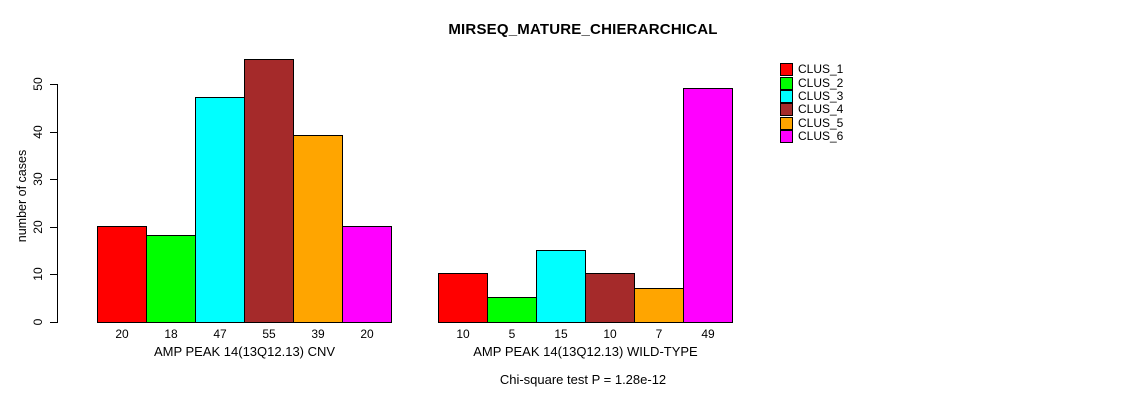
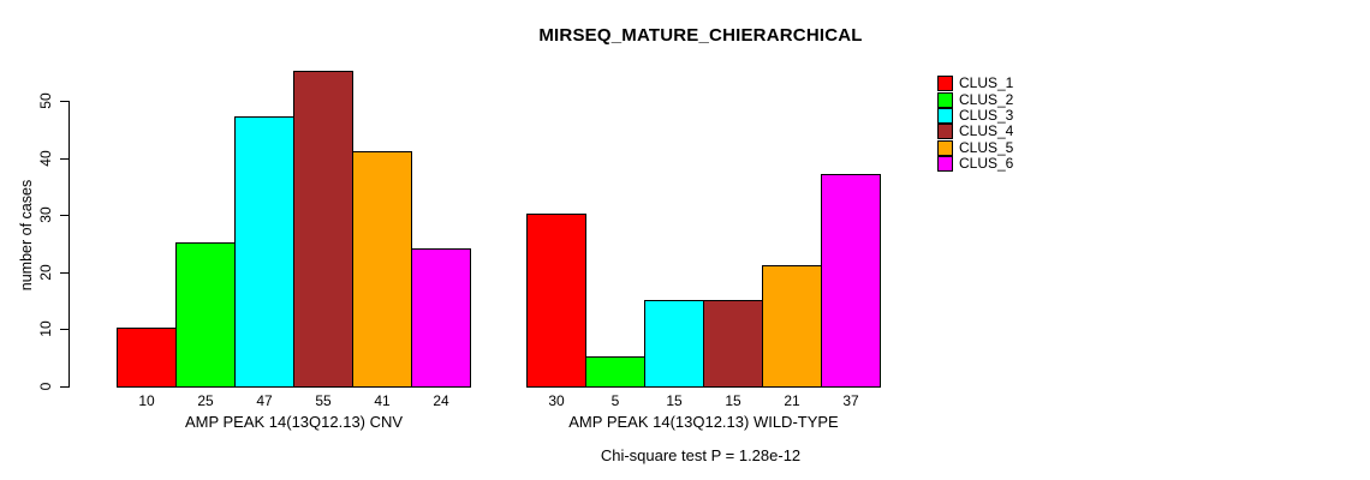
CLUS_1/AMP PEAK 14(13Q12.13) CNV: 20 -> 10
CLUS_2/AMP PEAK 14(13Q12.13) CNV: 18 -> 25
CLUS_5/AMP PEAK 14(13Q12.13) CNV: 39 -> 41
CLUS_6/AMP PEAK 14(13Q12.13) CNV: 20 -> 24
CLUS_1/AMP PEAK 14(13Q12.13) WILD-TYPE: 10 -> 30
CLUS_4/AMP PEAK 14(13Q12.13) WILD-TYPE: 10 -> 15
CLUS_5/AMP PEAK 14(13Q12.13) WILD-TYPE: 7 -> 21
CLUS_6/AMP PEAK 14(13Q12.13) WILD-TYPE: 49 -> 37
